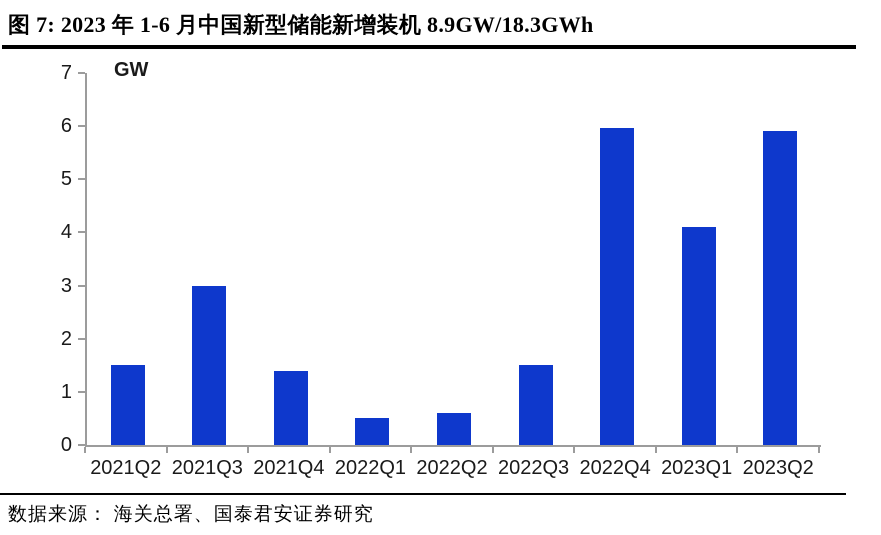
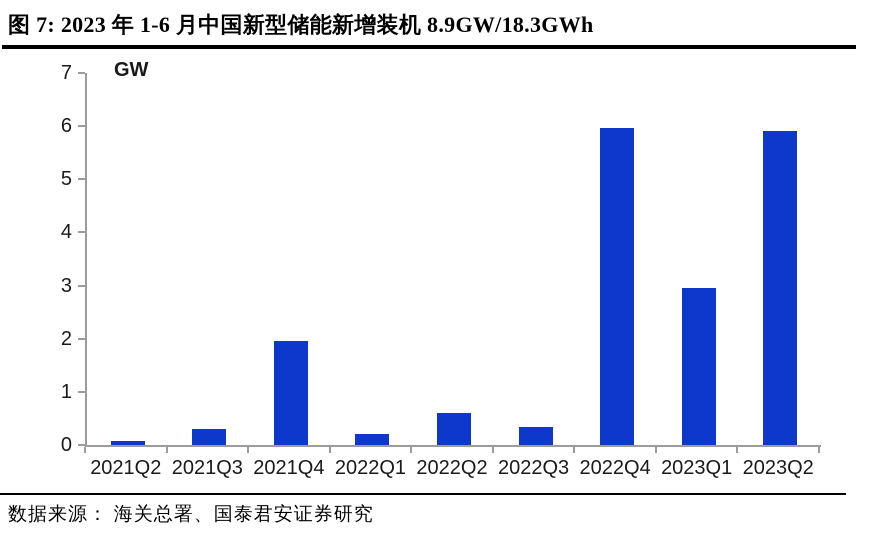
2021Q2: 1.5 -> 0.1
2021Q3: 3.0 -> 0.3
2021Q4: 1.4 -> 1.9
2022Q1: 0.5 -> 0.2
2022Q3: 1.5 -> 0.3
2023Q1: 4.1 -> 3.0
